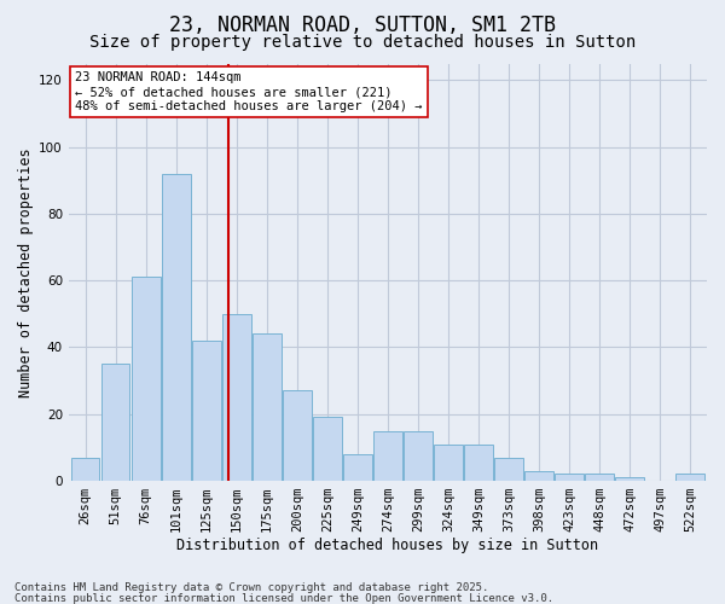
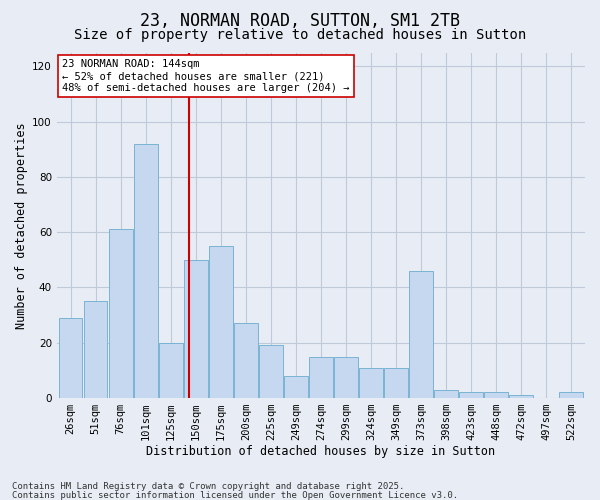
26sqm: 7 -> 29
125sqm: 42 -> 20
175sqm: 44 -> 55
373sqm: 7 -> 46
